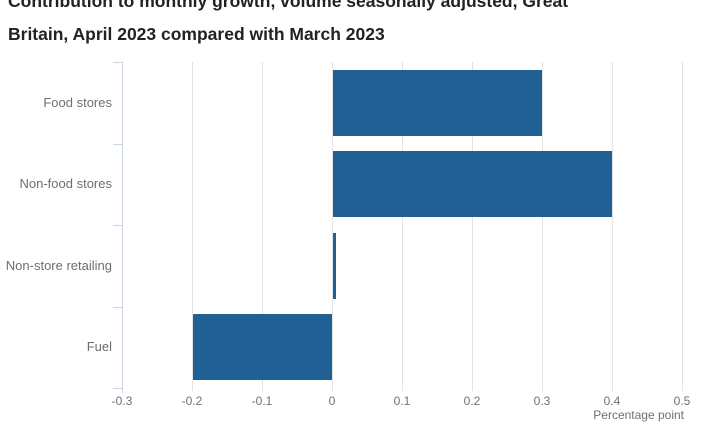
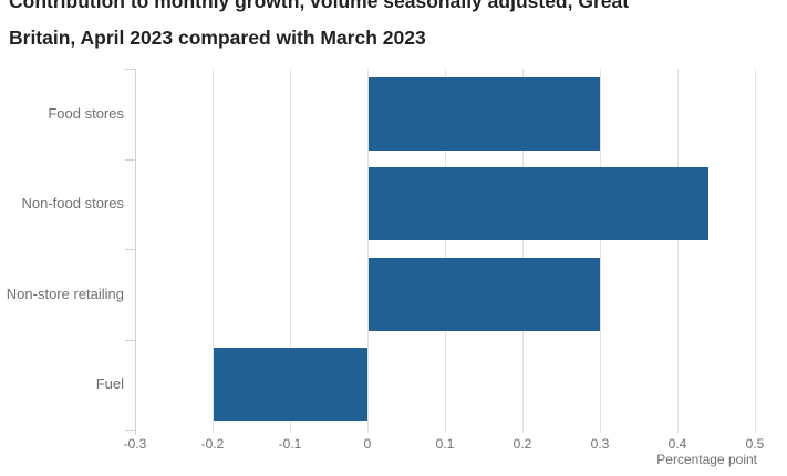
Non-food stores: 0.40 -> 0.44
Non-store retailing: 0.01 -> 0.30
